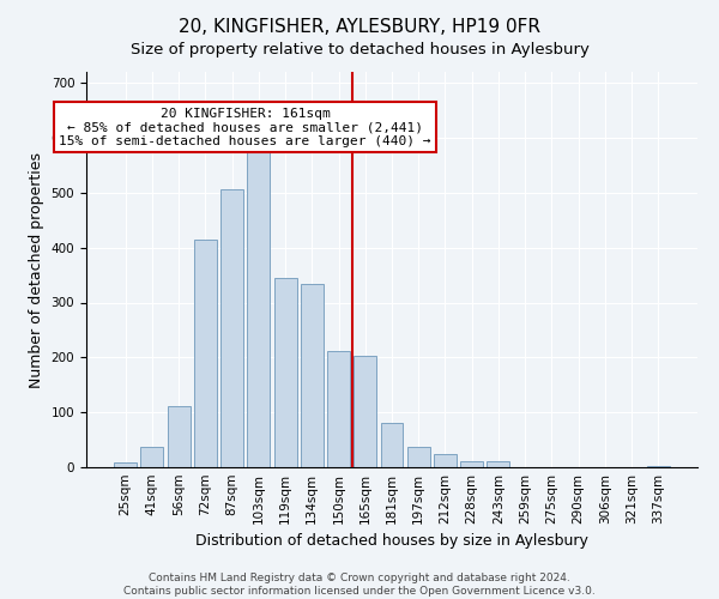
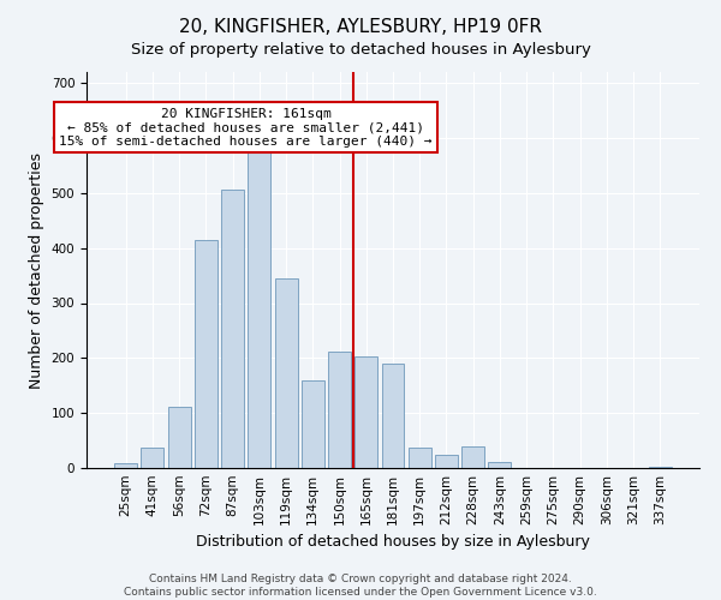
134sqm: 333 -> 160
181sqm: 80 -> 190
228sqm: 12 -> 40
